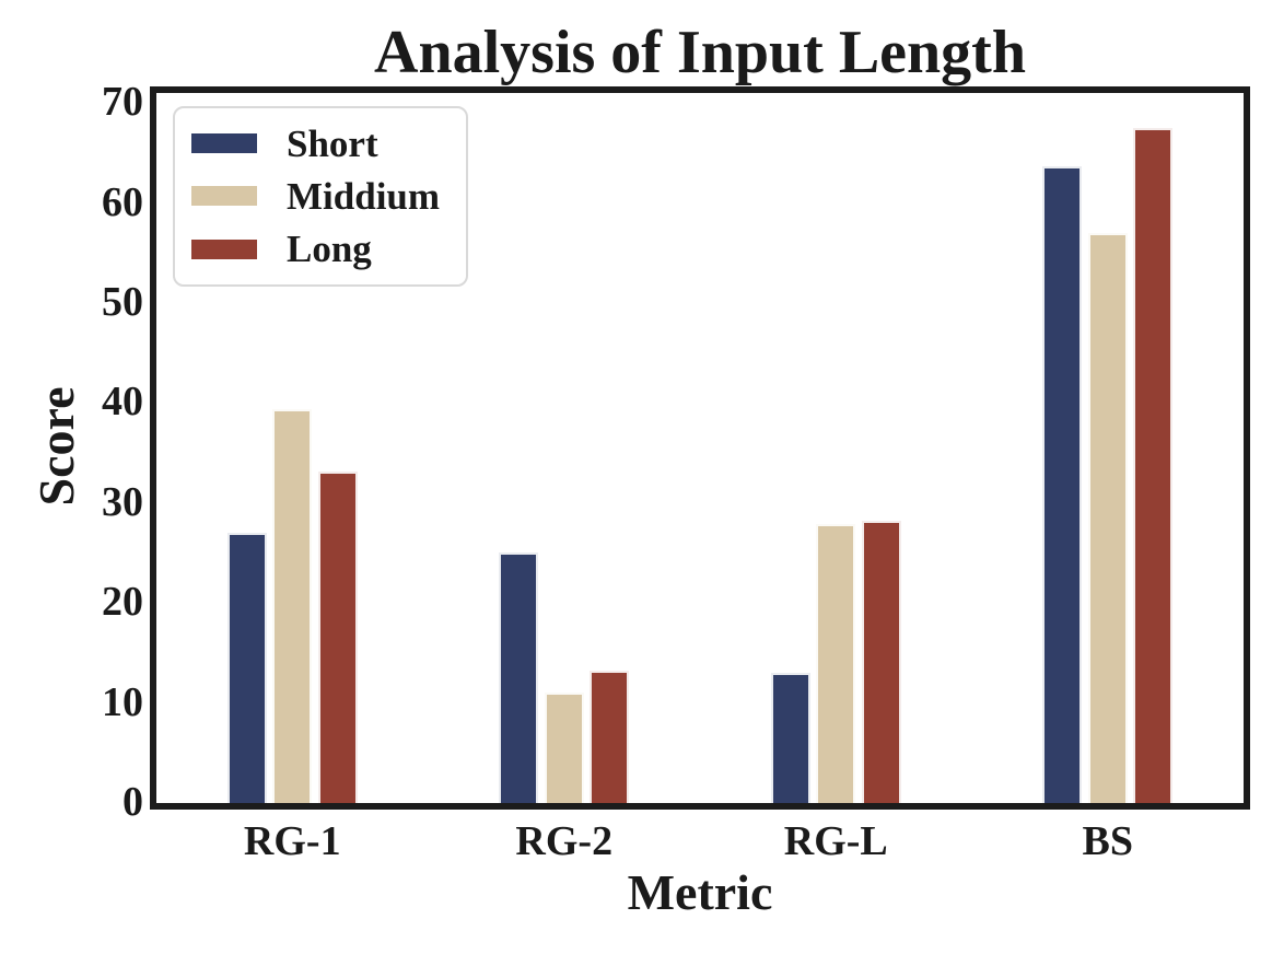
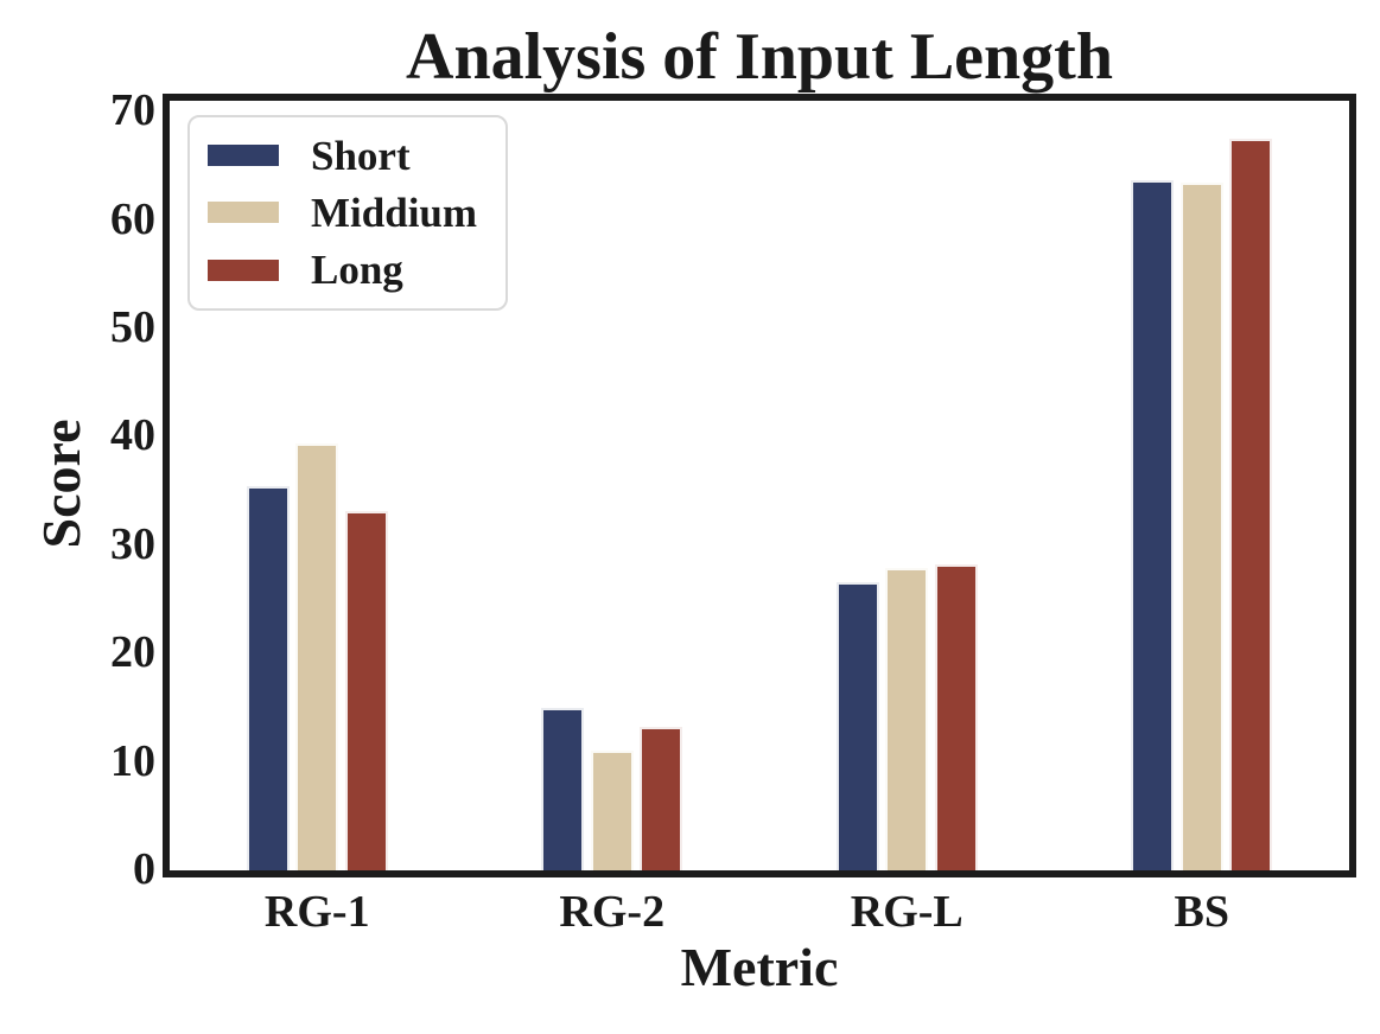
Short/RG-1: 27 -> 35
Short/RG-2: 25 -> 15
Short/RG-L: 13 -> 27
Middium/BS: 57 -> 63
